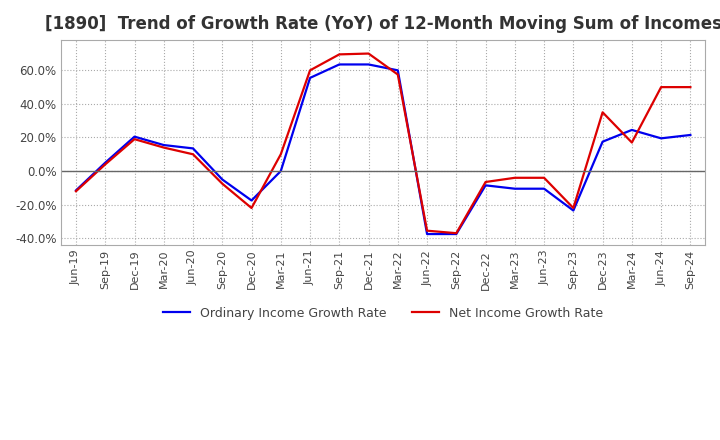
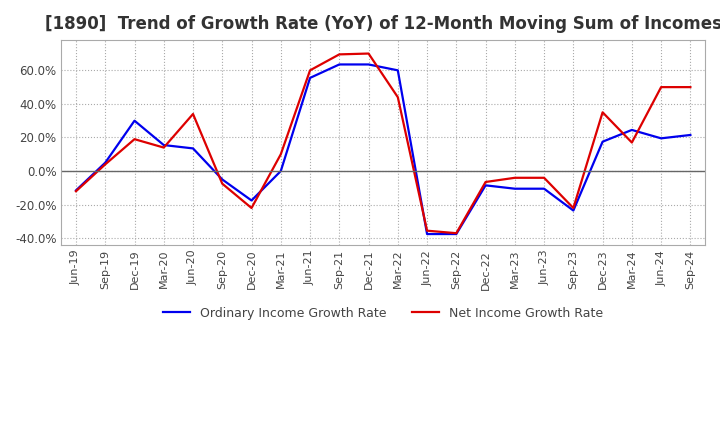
Ordinary Income Growth Rate/Dec-19: 20% -> 30%
Net Income Growth Rate/Jun-20: 10% -> 34%
Net Income Growth Rate/Mar-22: 57% -> 44%
